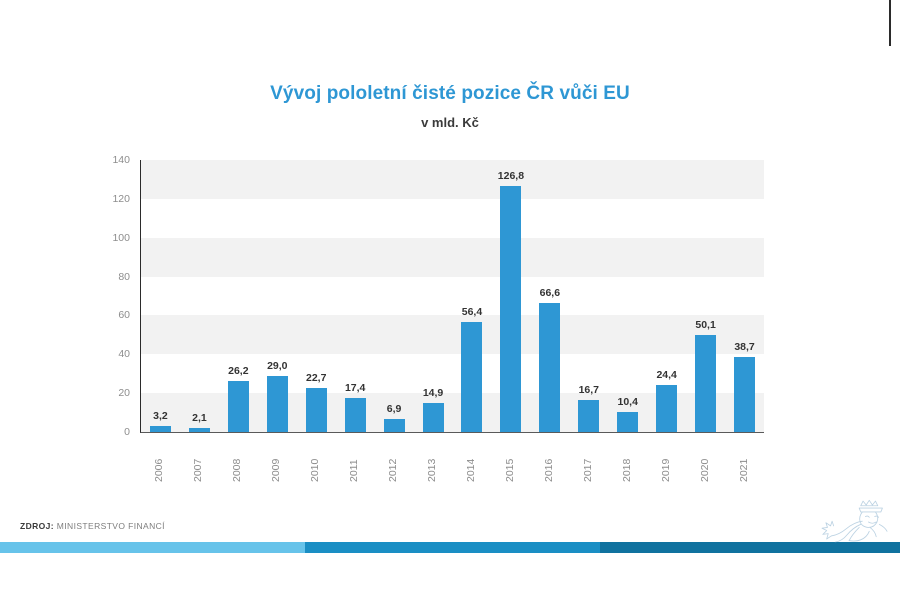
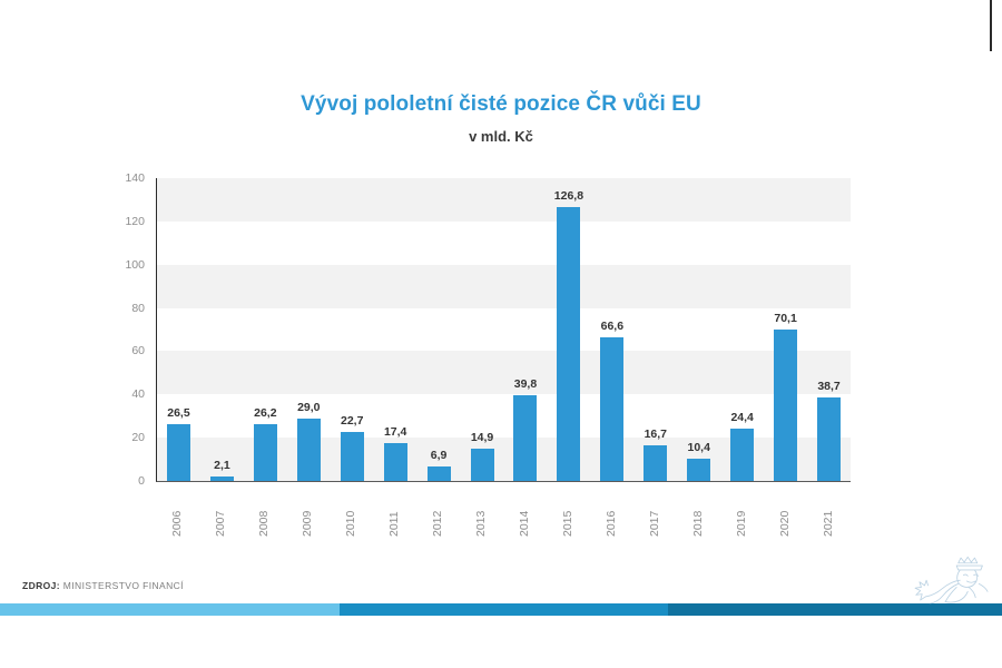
2006: 3,2 -> 26,5
2014: 56,4 -> 39,8
2020: 50,1 -> 70,1
